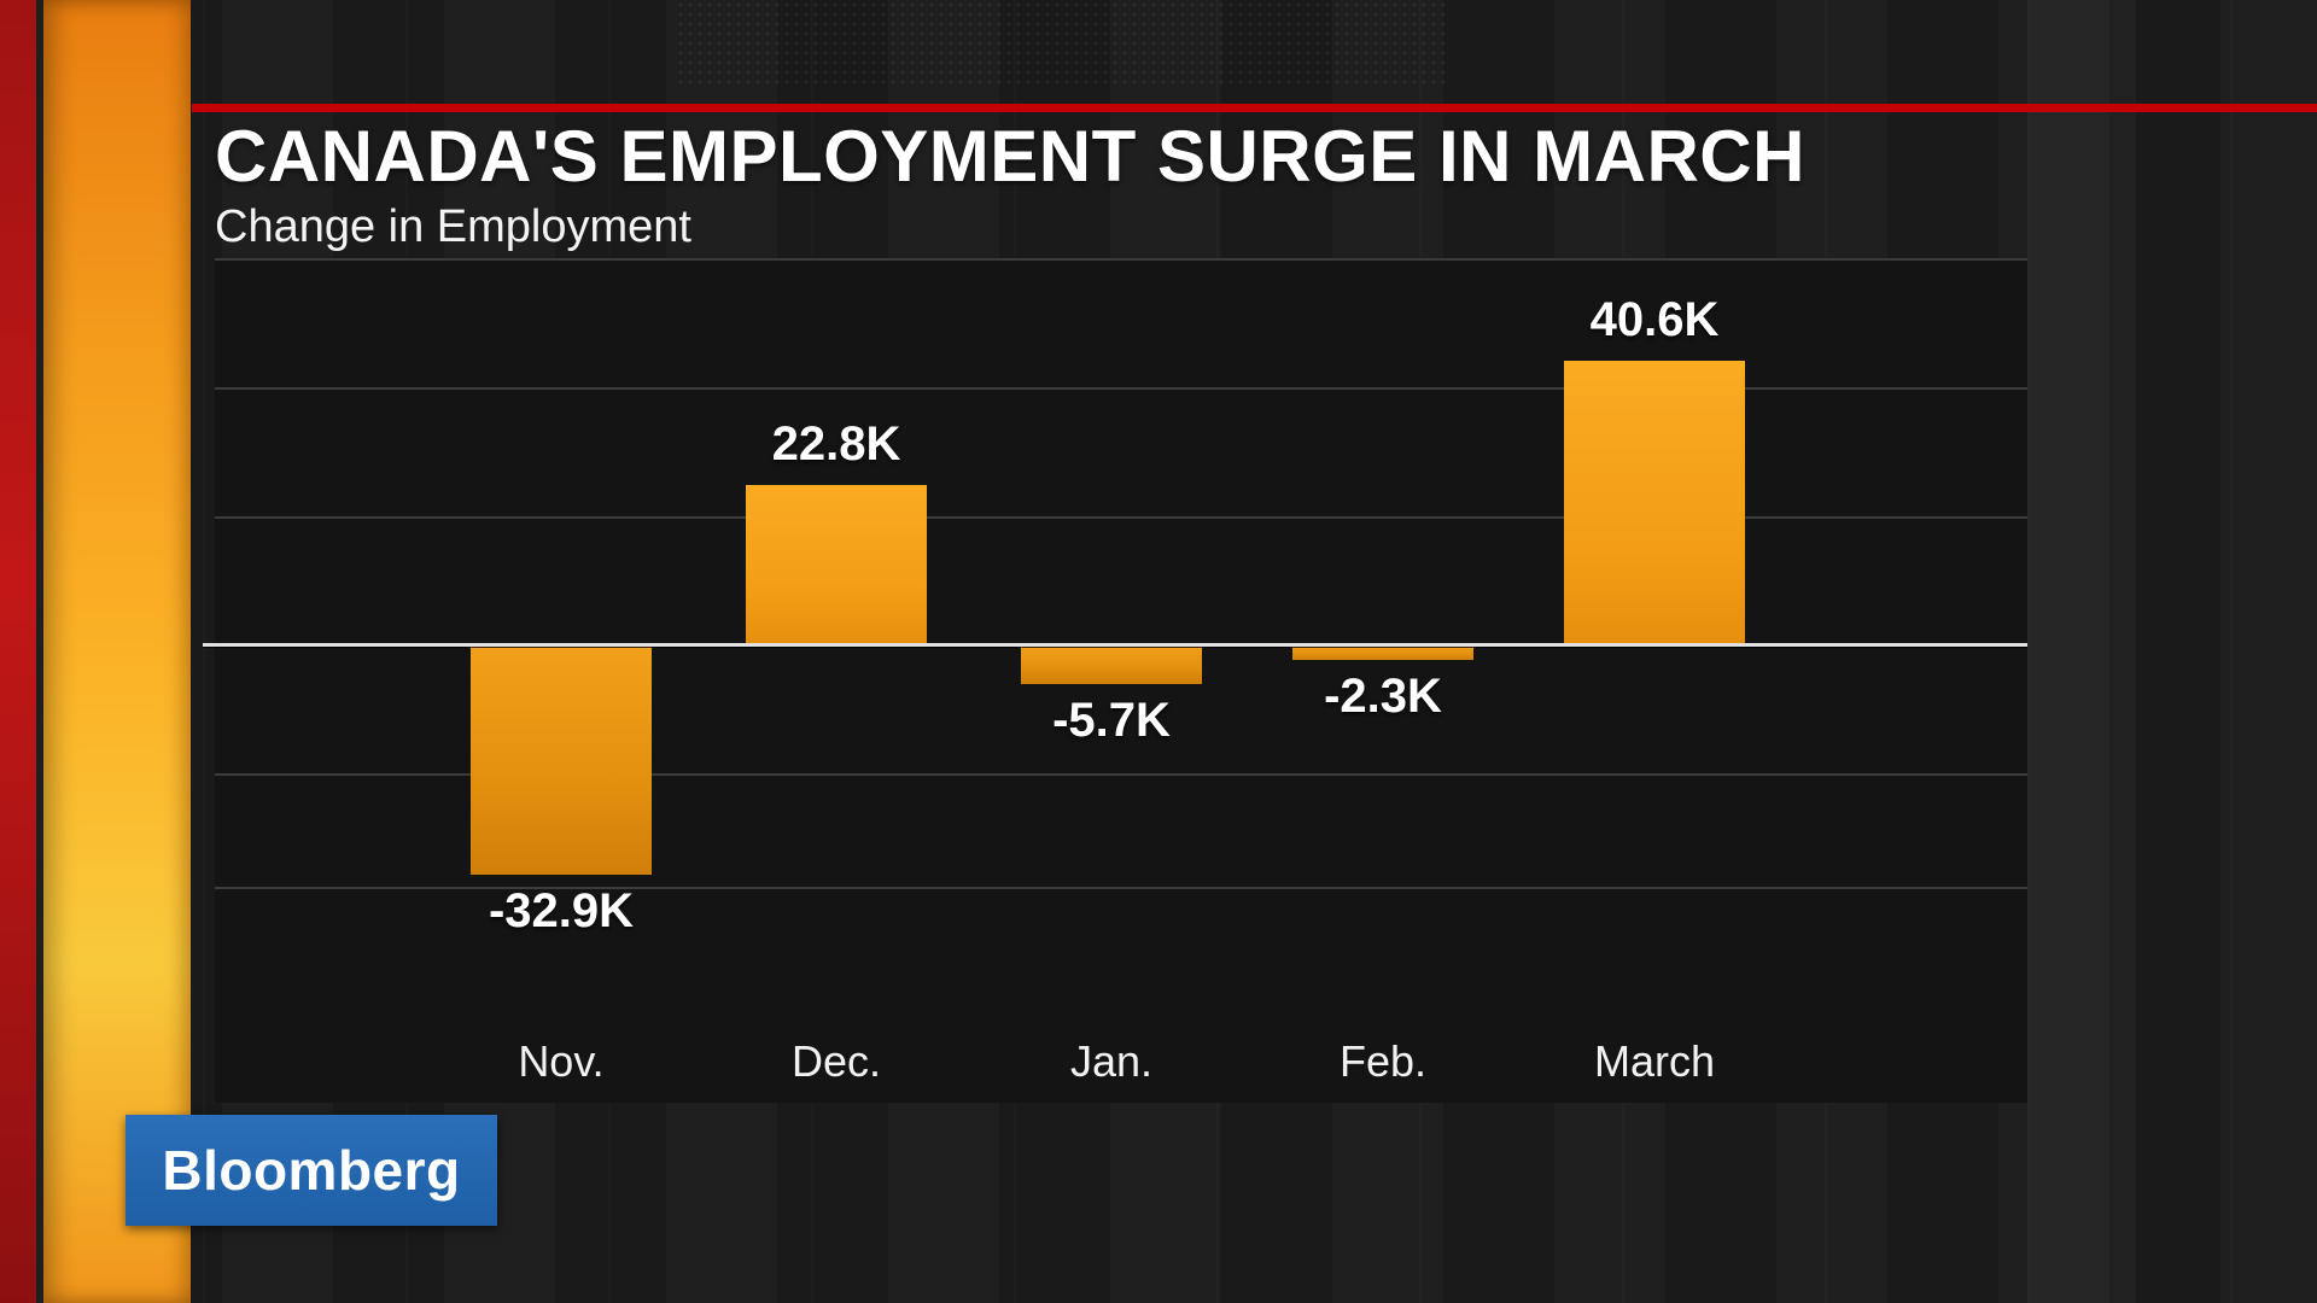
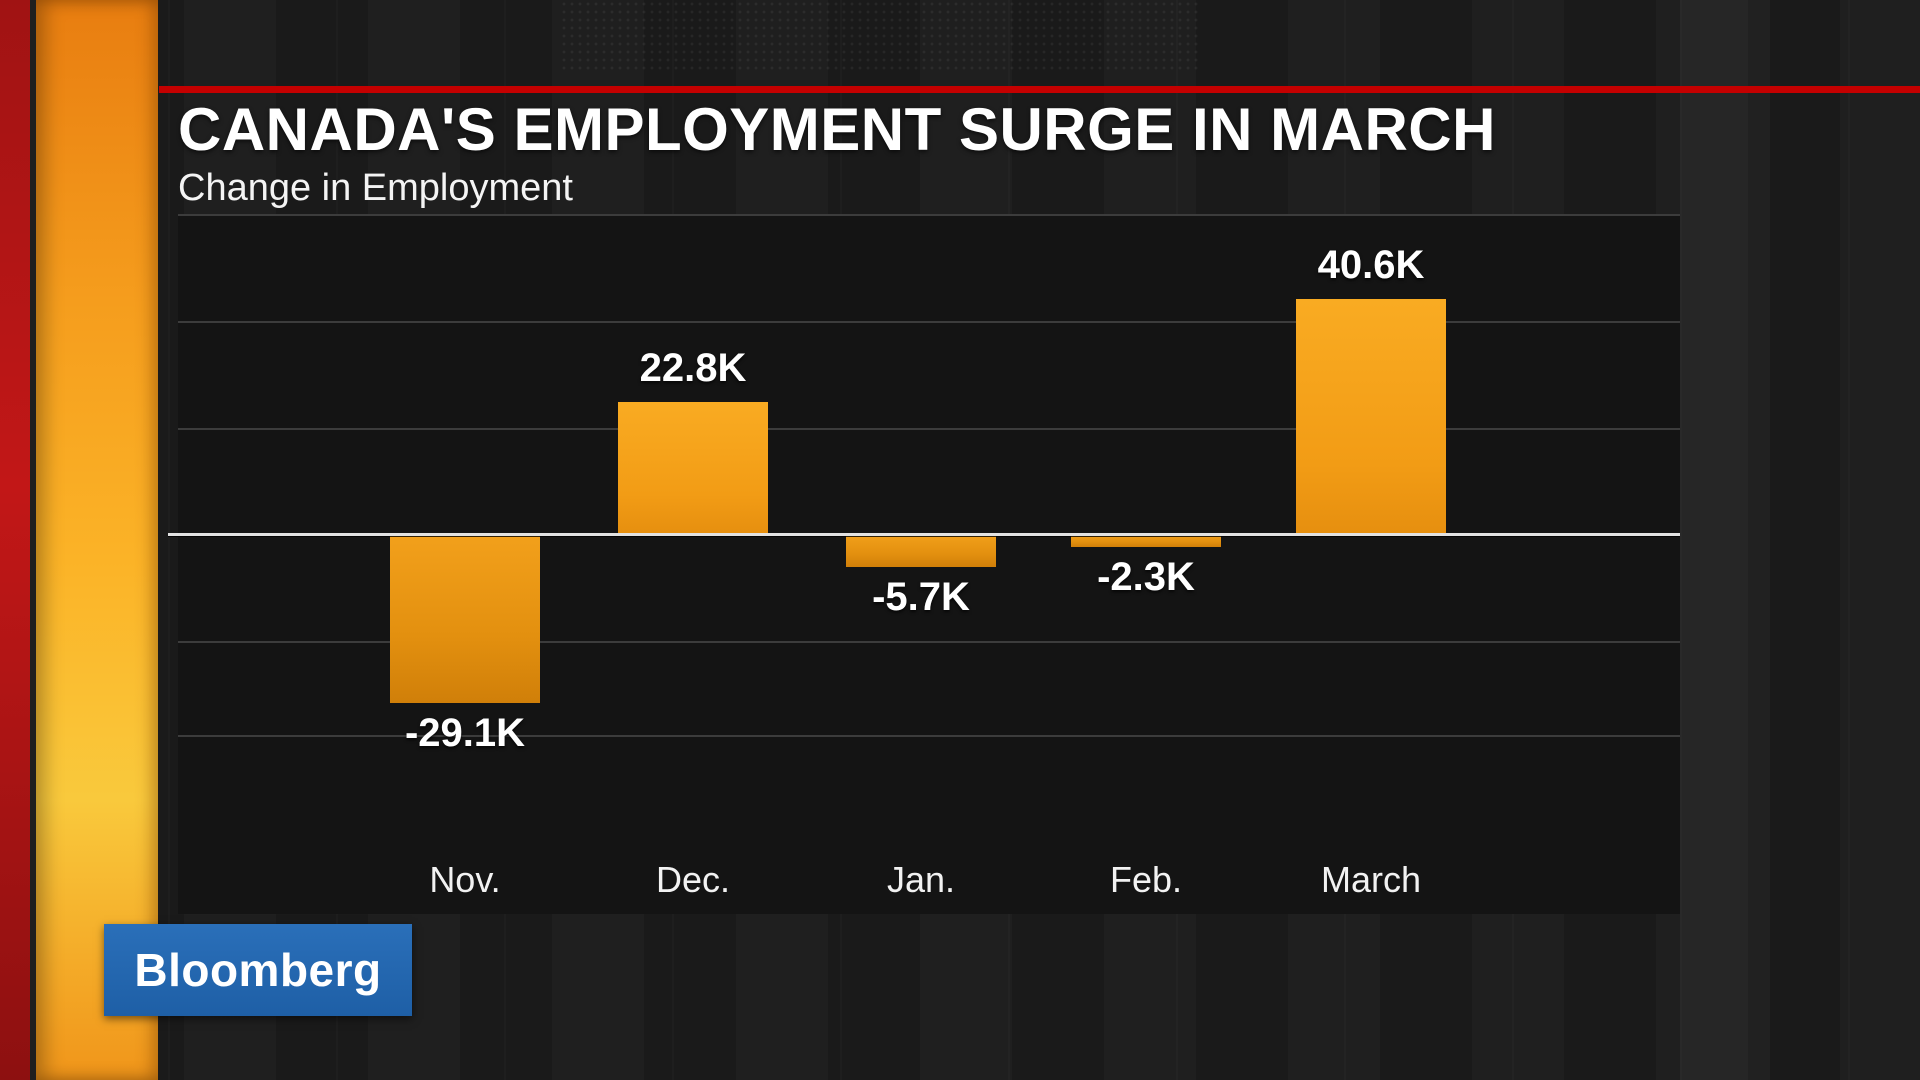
Nov.: -32.9K -> -29.1K
